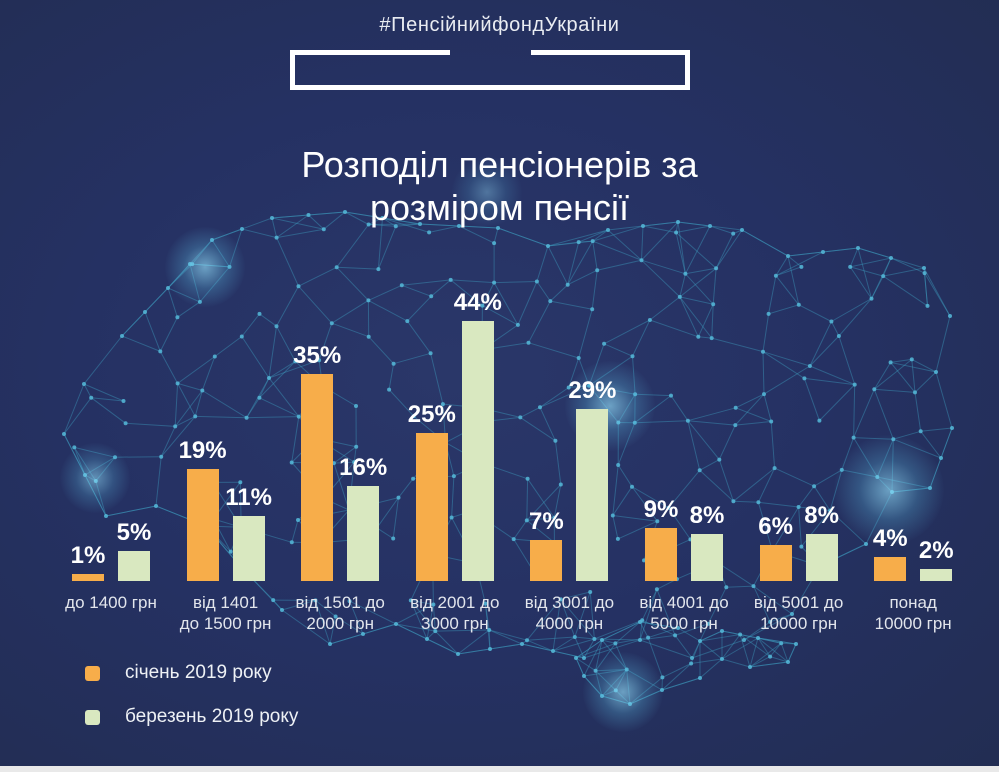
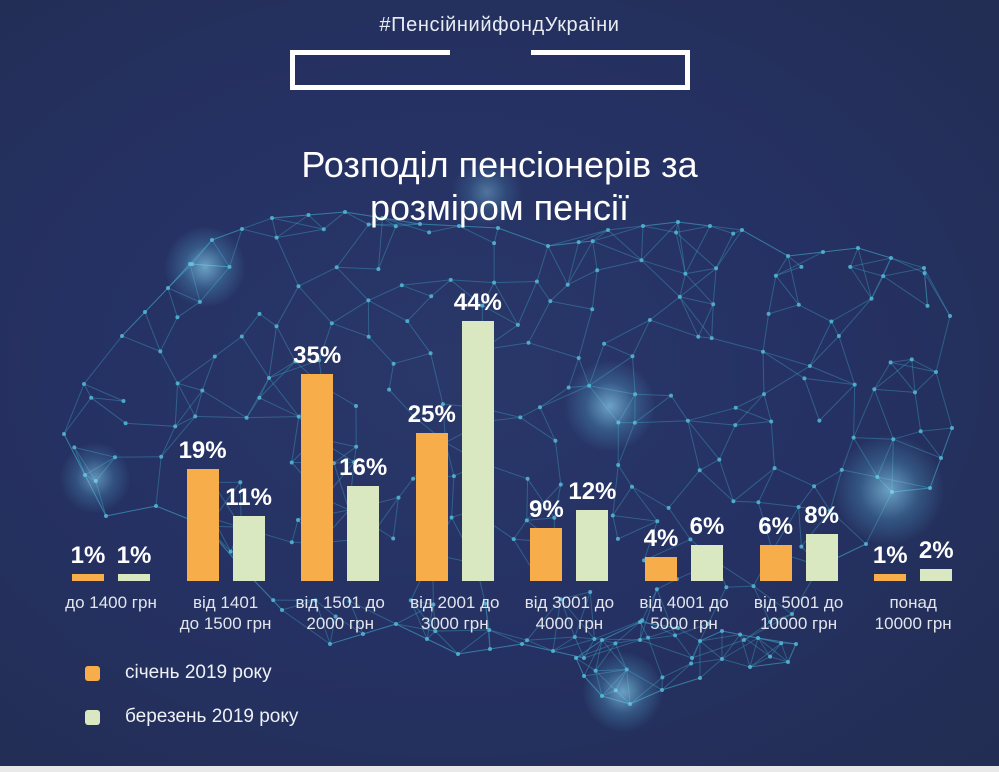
березень 2019 року/до 1400 грн: 5% -> 1%
січень 2019 року/від 3001 до 4000 грн: 7% -> 9%
березень 2019 року/від 3001 до 4000 грн: 29% -> 12%
січень 2019 року/від 4001 до 5000 грн: 9% -> 4%
березень 2019 року/від 4001 до 5000 грн: 8% -> 6%
січень 2019 року/понад 10000 грн: 4% -> 1%
